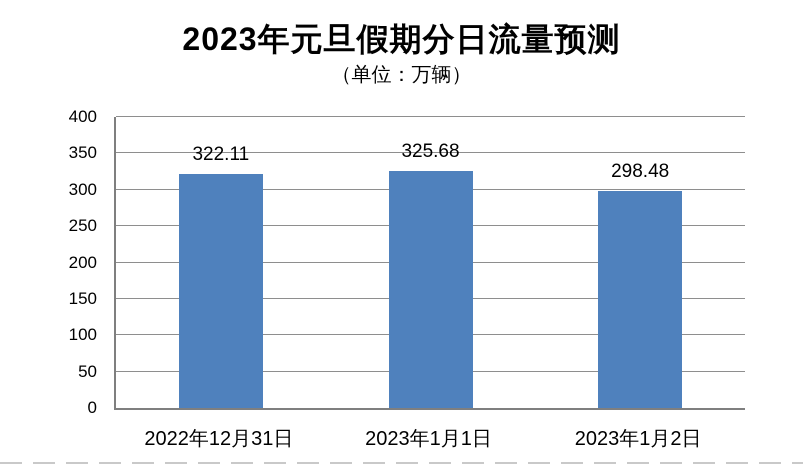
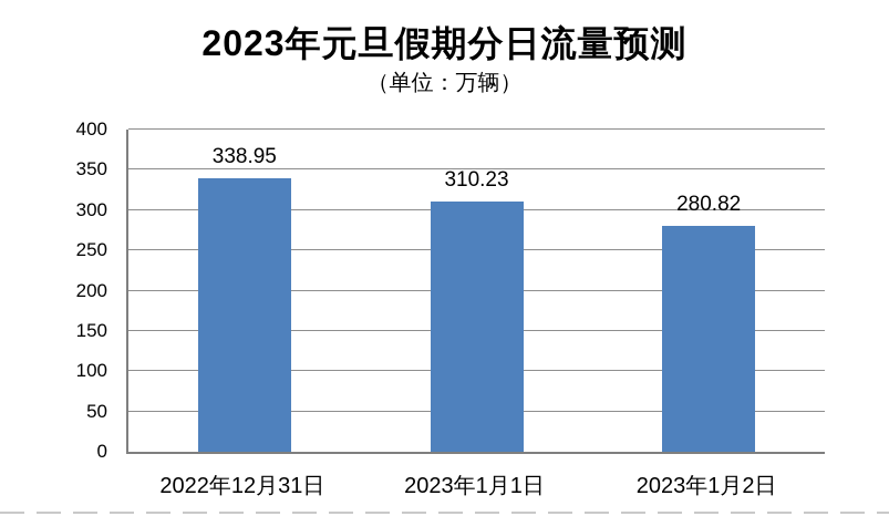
2022年12月31日: 322.11 -> 338.95
2023年1月1日: 325.68 -> 310.23
2023年1月2日: 298.48 -> 280.82
